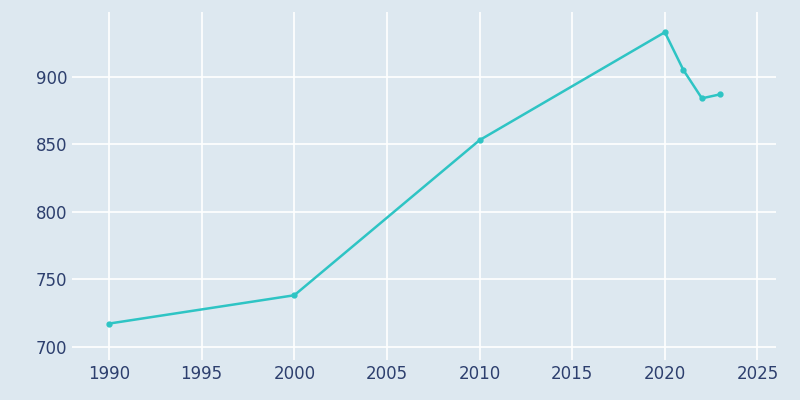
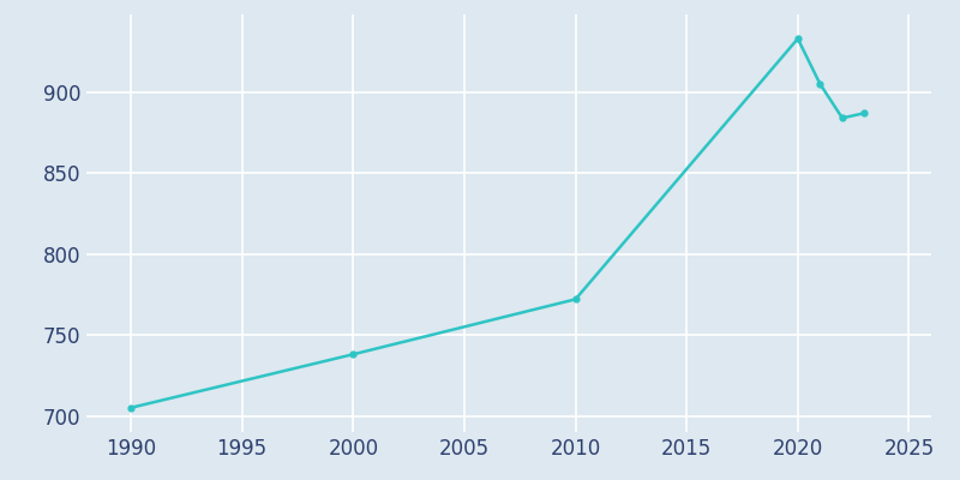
1990: 717 -> 705
2010: 853 -> 772
